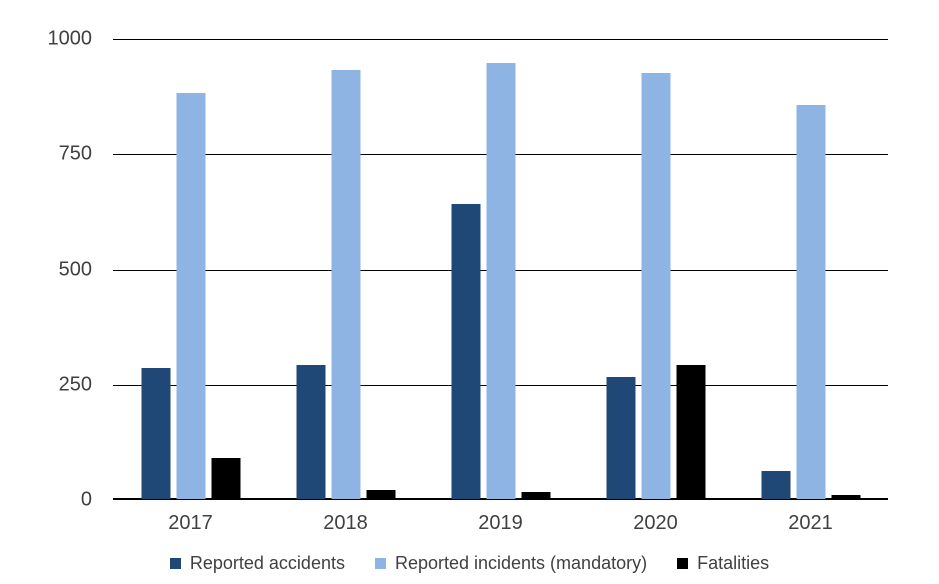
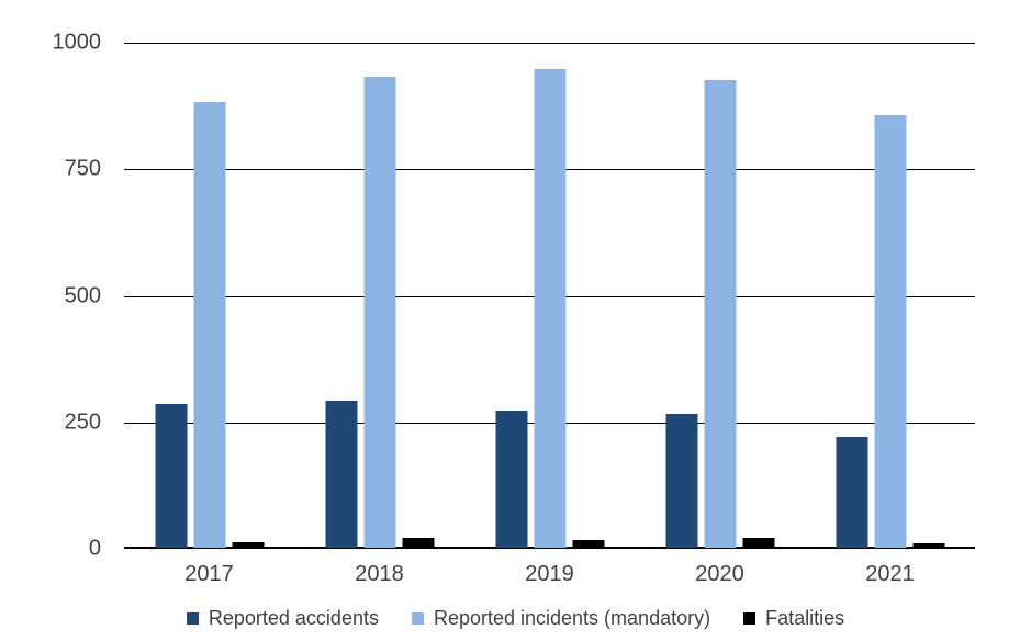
Fatalities/2017: 90 -> 10
Reported accidents/2019: 640 -> 270
Fatalities/2020: 290 -> 20
Reported accidents/2021: 60 -> 220
